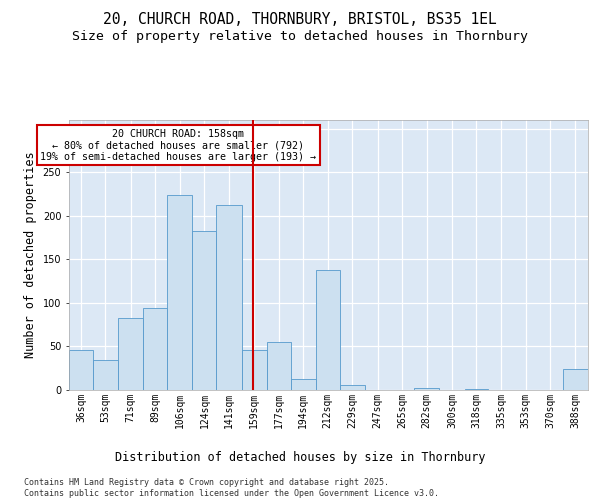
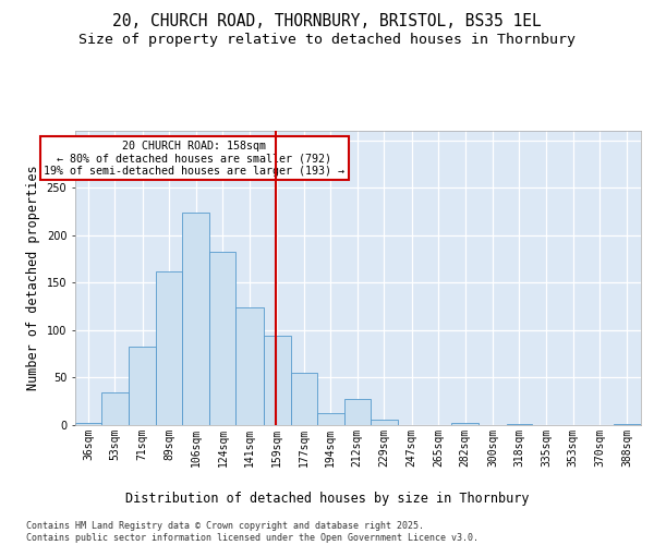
36sqm: 46 -> 2
89sqm: 94 -> 162
141sqm: 212 -> 124
159sqm: 46 -> 94
212sqm: 138 -> 28
388sqm: 24 -> 1
